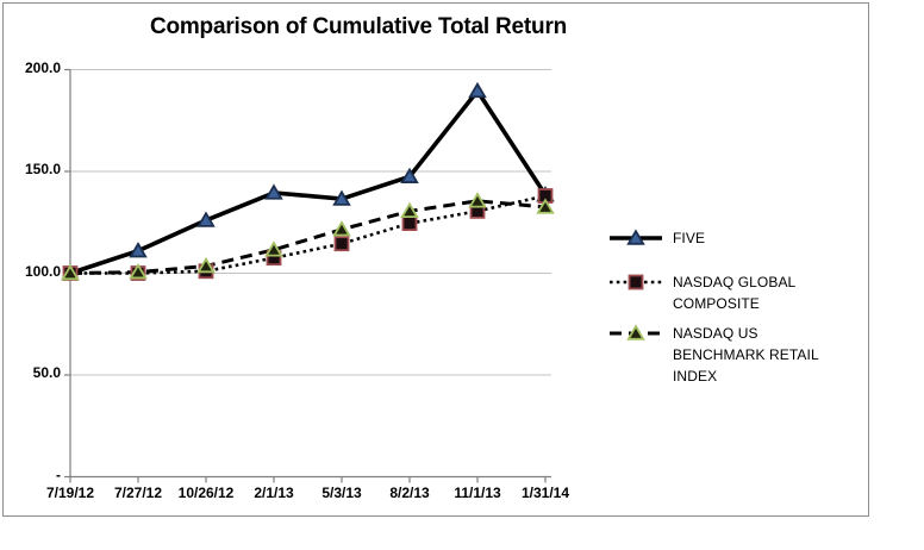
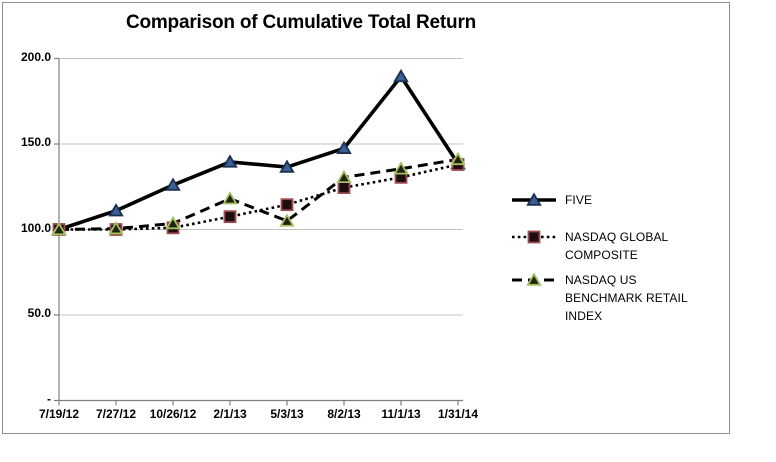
NASDAQ US BENCHMARK RETAIL INDEX/2/1/13: 112 -> 118
NASDAQ US BENCHMARK RETAIL INDEX/5/3/13: 122 -> 105
NASDAQ US BENCHMARK RETAIL INDEX/1/31/14: 132 -> 141
